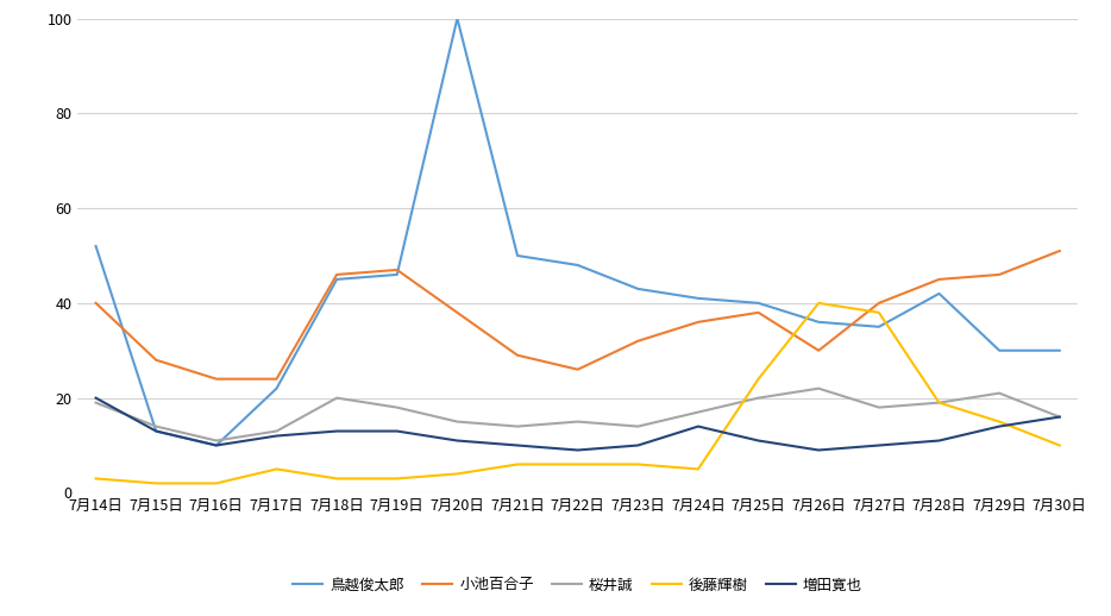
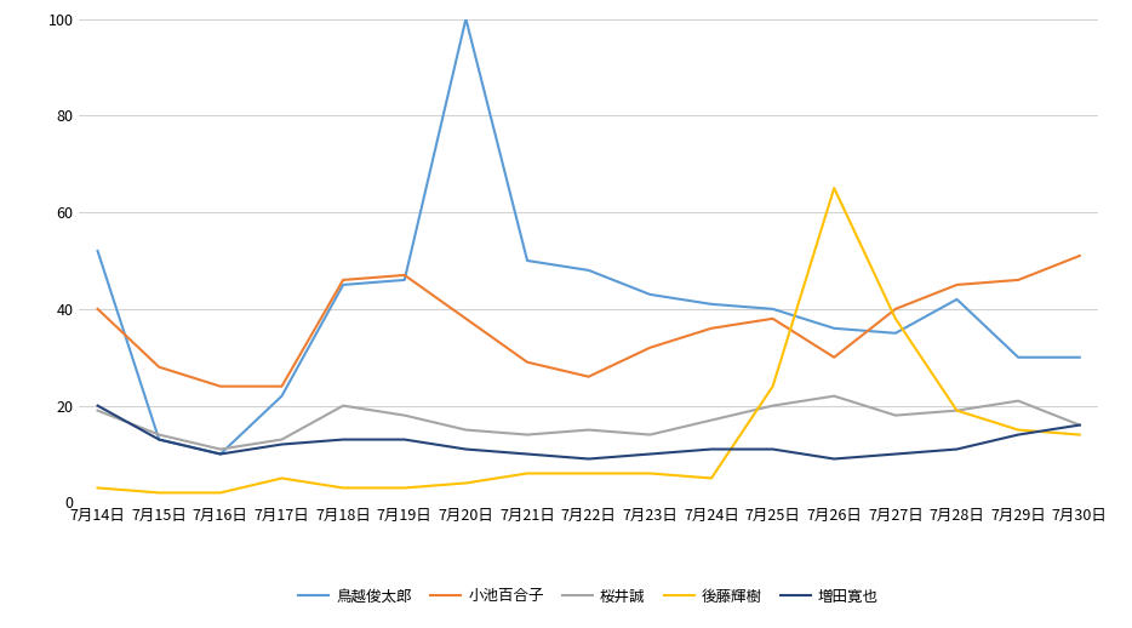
増田寛也/7月24日: 14 -> 11
後藤輝樹/7月26日: 40 -> 65
後藤輝樹/7月30日: 10 -> 14
